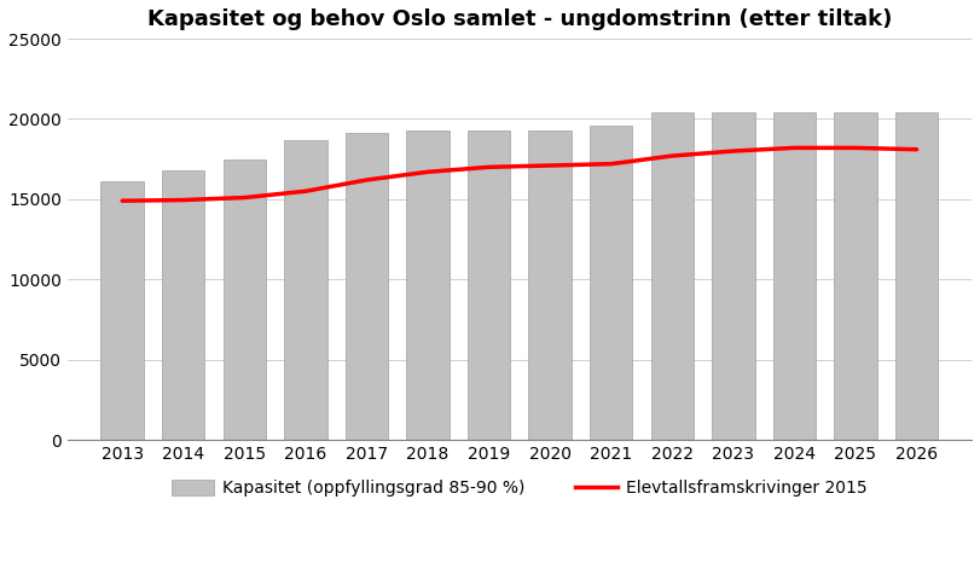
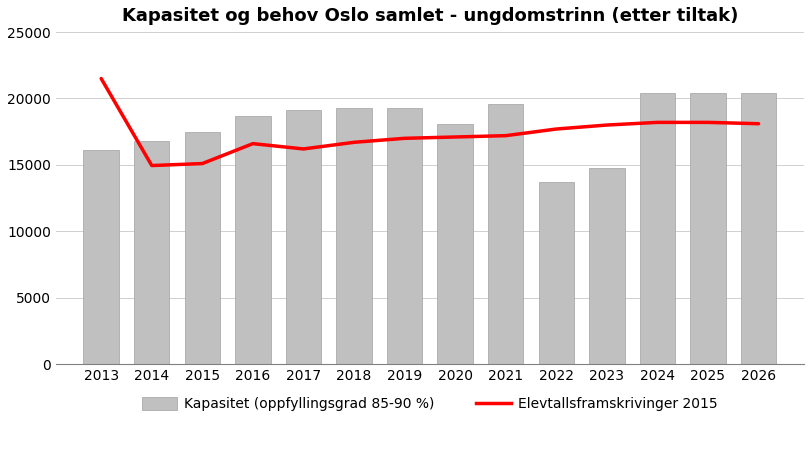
Elevtallsframskrivinger 2015/2013: 14900 -> 21500
Elevtallsframskrivinger 2015/2016: 15500 -> 16600
Kapasitet (oppfyllingsgrad 85-90 %)/2020: 19300 -> 18100
Kapasitet (oppfyllingsgrad 85-90 %)/2022: 20400 -> 13700
Kapasitet (oppfyllingsgrad 85-90 %)/2023: 20400 -> 14800
